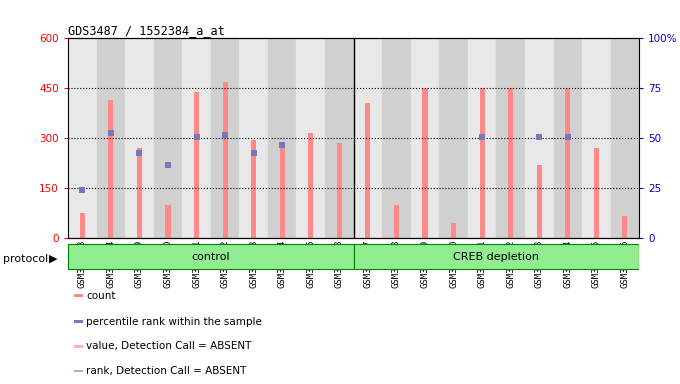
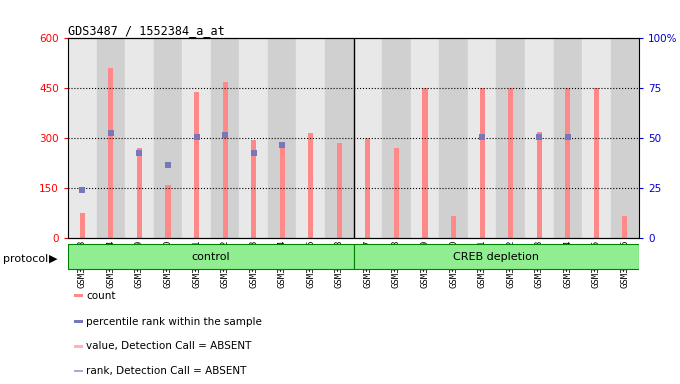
GSM304304: 415 -> 510
GSM304480: 100 -> 160
GSM304487: 405 -> 300
GSM304488: 100 -> 270
GSM304490: 45 -> 65
GSM304493: 220 -> 320
GSM304495: 270 -> 450
